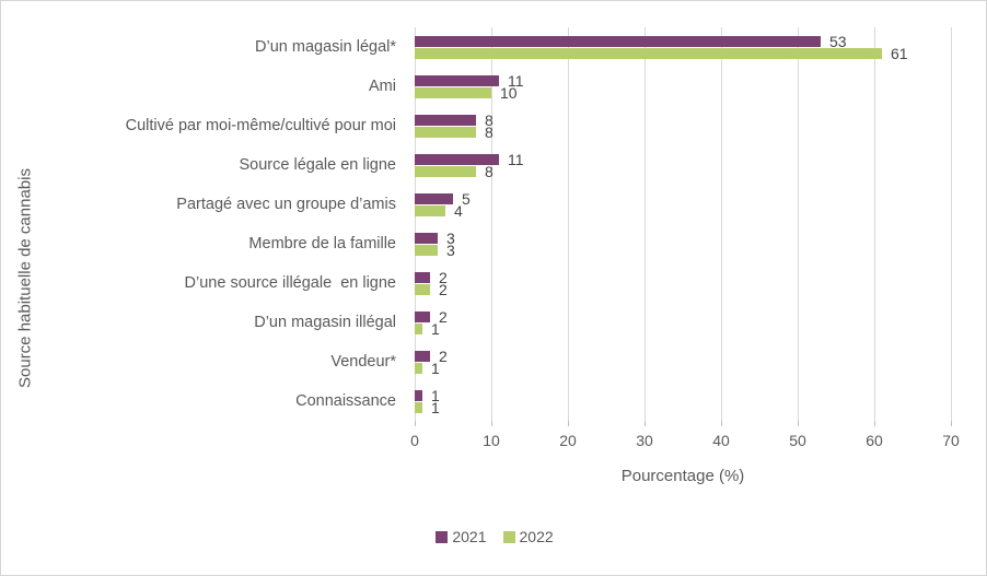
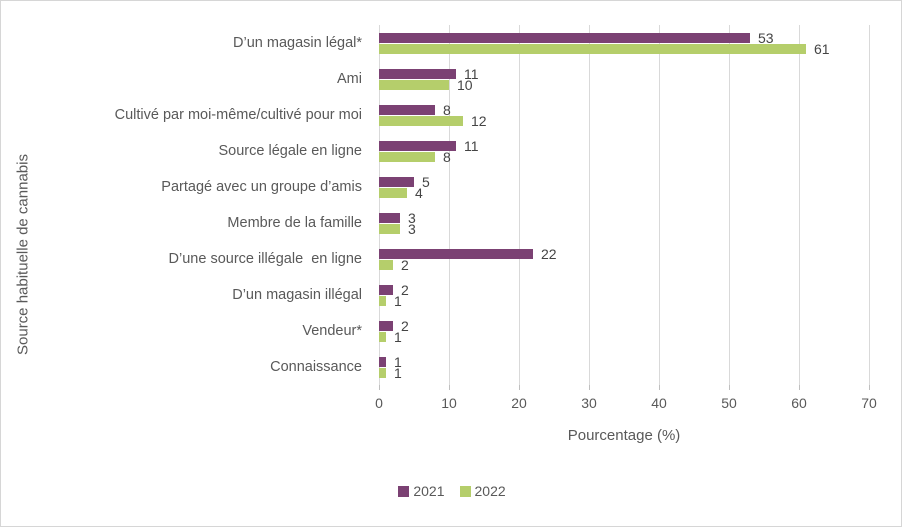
2022/Cultivé par moi-même/cultivé pour moi: 8 -> 12
2021/D’une source illégale en ligne: 2 -> 22
